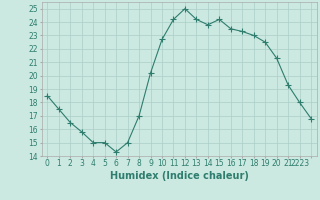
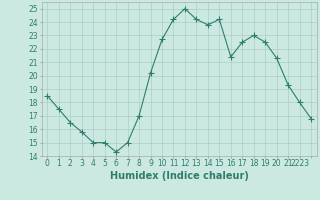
16: 23.5 -> 21.4
17: 23.3 -> 22.5
